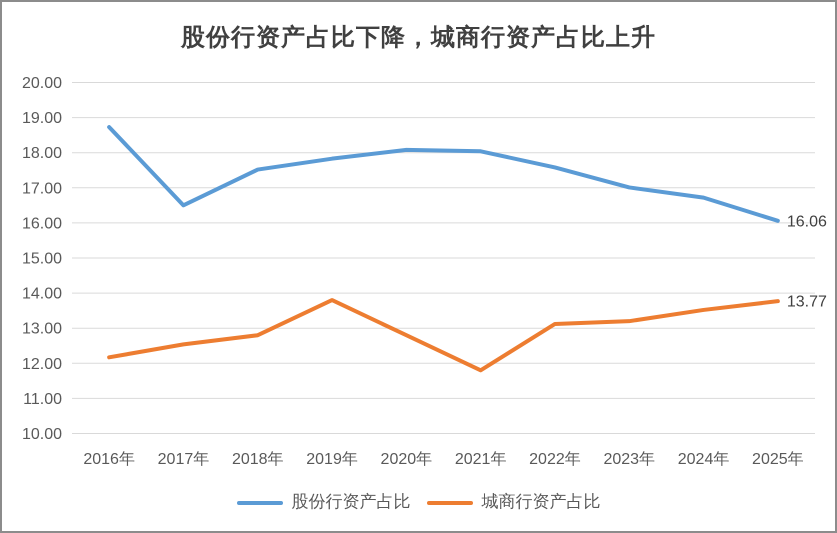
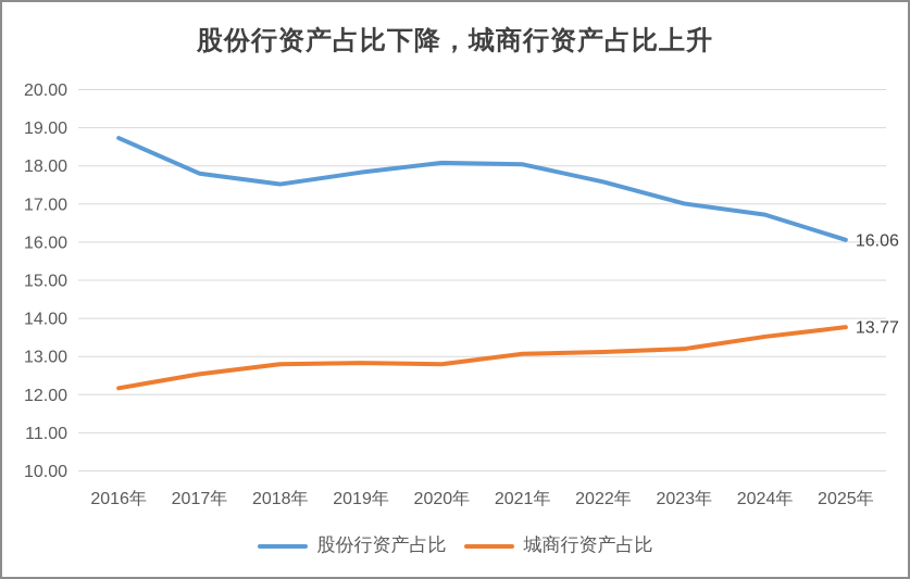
股份行资产占比/2017年: 16.5 -> 17.8
城商行资产占比/2019年: 13.8 -> 12.8
城商行资产占比/2021年: 11.8 -> 13.1
